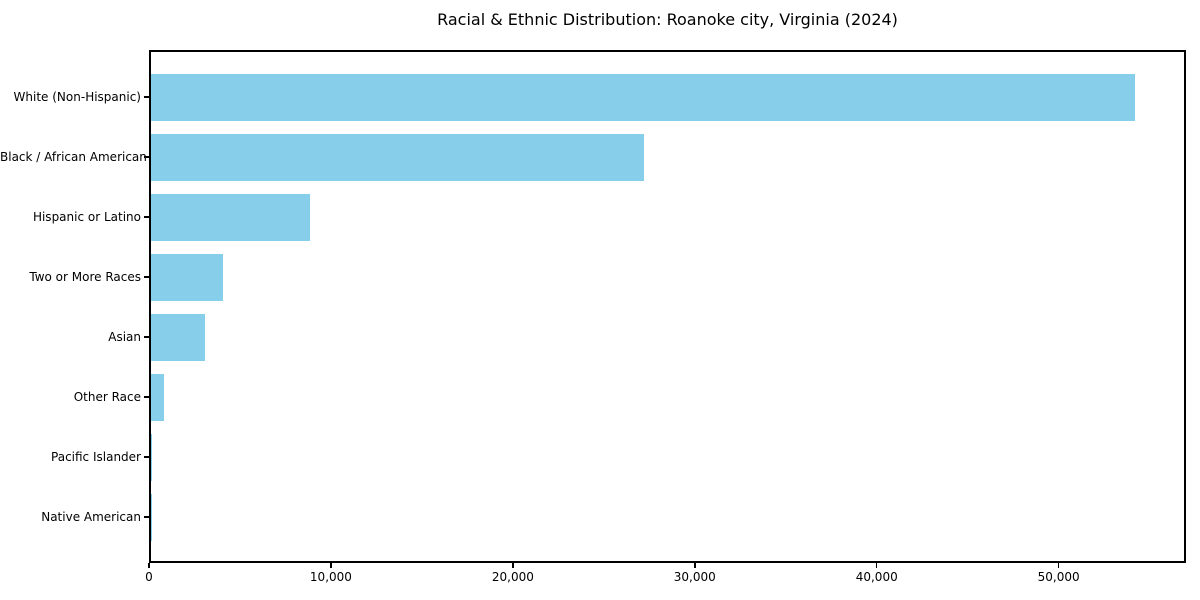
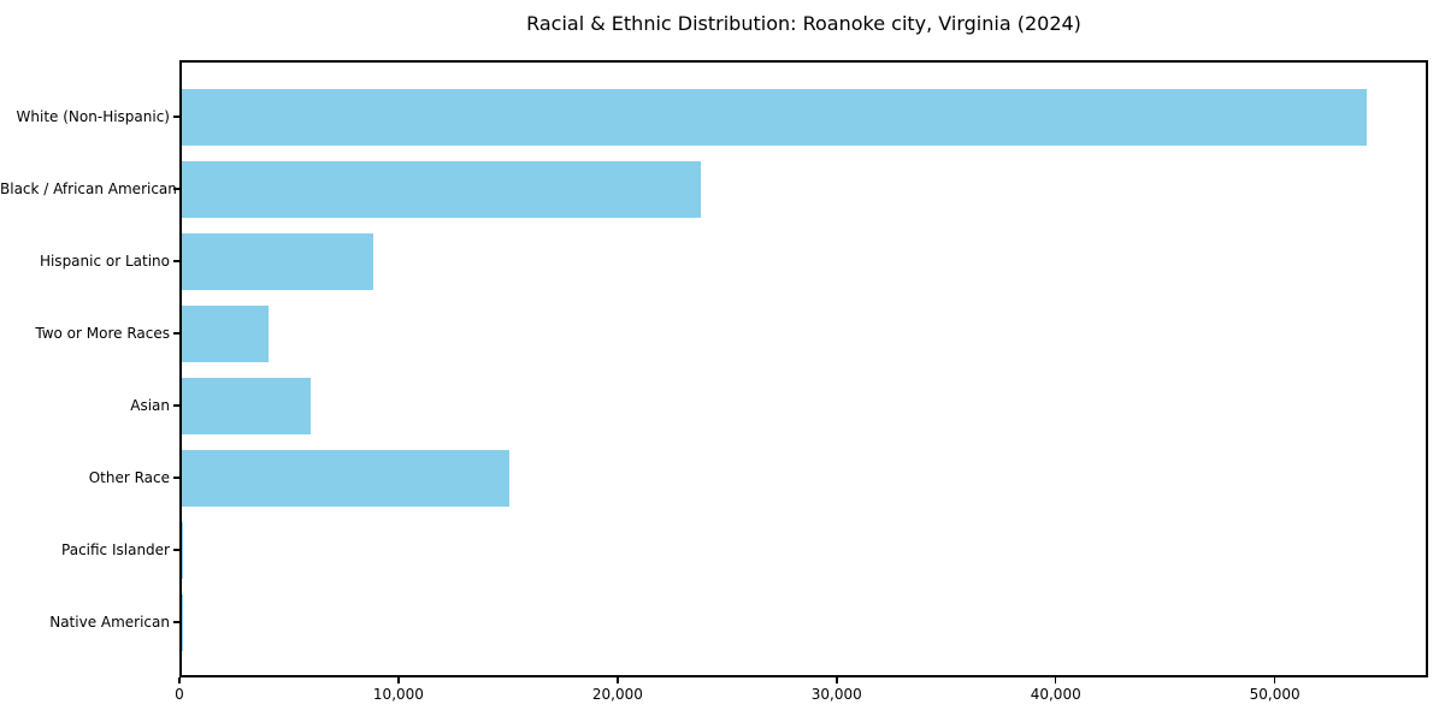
Black / African American: 27200 -> 23800
Asian: 3000 -> 5900
Other Race: 700 -> 15000
